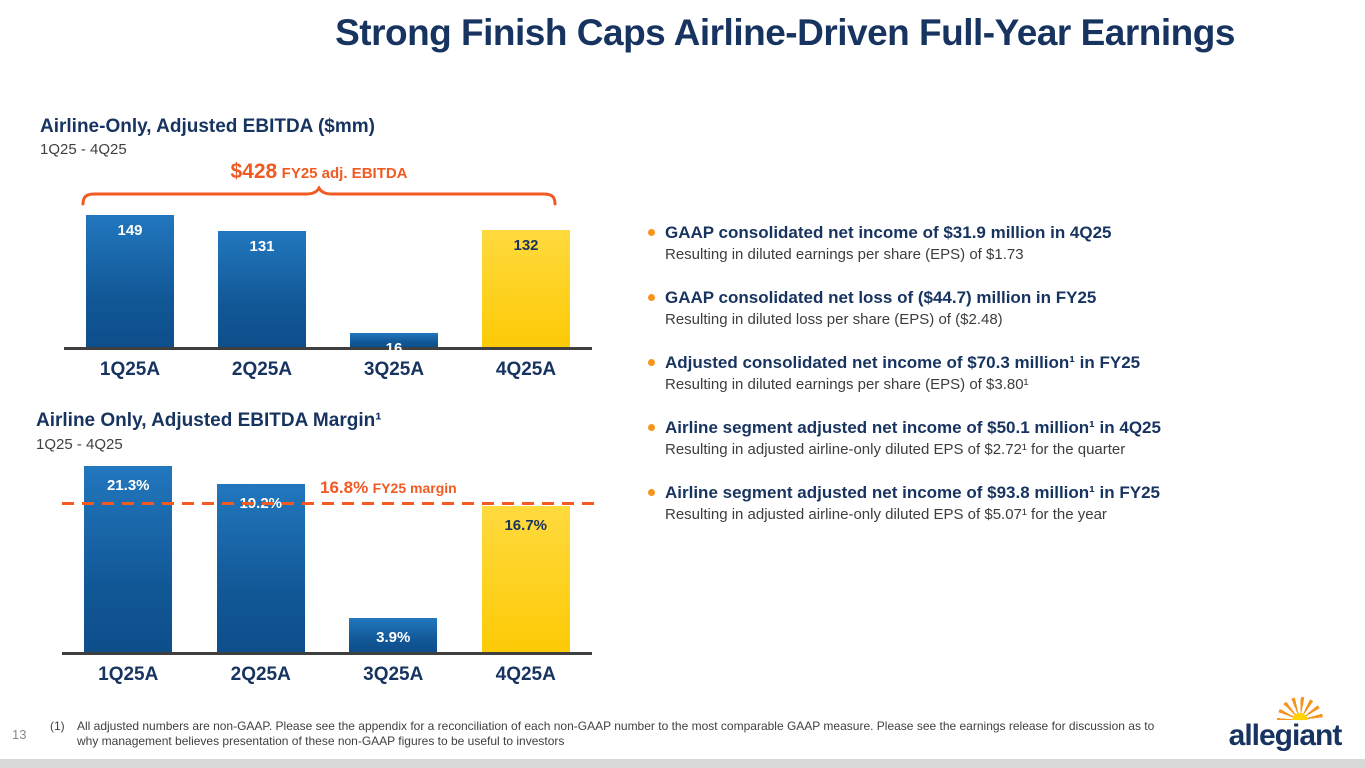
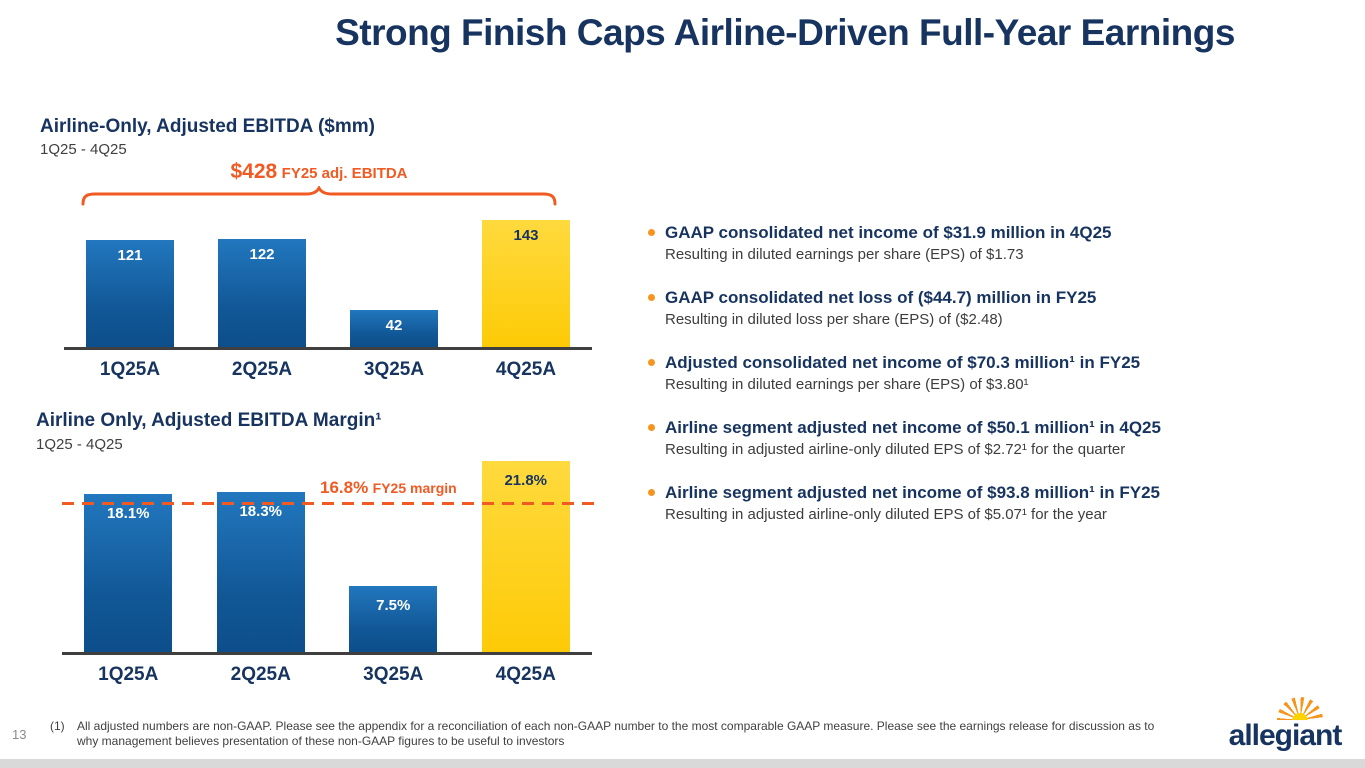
Airline-Only, Adjusted EBITDA ($mm)/1Q25A: 149 -> 121
Airline-Only, Adjusted EBITDA ($mm)/2Q25A: 131 -> 122
Airline-Only, Adjusted EBITDA ($mm)/3Q25A: 16 -> 42
Airline-Only, Adjusted EBITDA ($mm)/4Q25A: 132 -> 143
Airline Only, Adjusted EBITDA Margin¹/1Q25A: 21.3% -> 18.1%
Airline Only, Adjusted EBITDA Margin¹/2Q25A: 19.2% -> 18.3%
Airline Only, Adjusted EBITDA Margin¹/3Q25A: 3.9% -> 7.5%
Airline Only, Adjusted EBITDA Margin¹/4Q25A: 16.7% -> 21.8%
